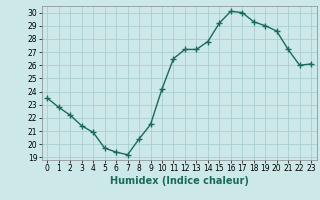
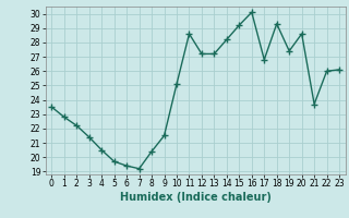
4: 20.9 -> 20.5
10: 24.2 -> 25.1
11: 26.5 -> 28.6
14: 27.8 -> 28.2
17: 30.0 -> 26.8
19: 29.0 -> 27.4
21: 27.2 -> 23.7
